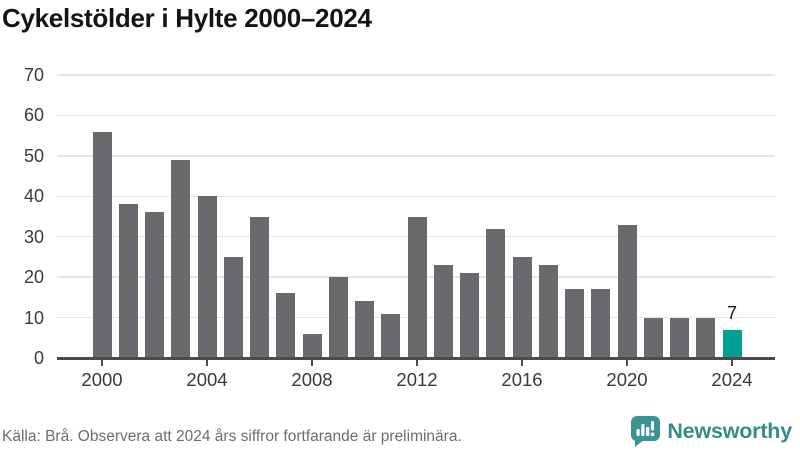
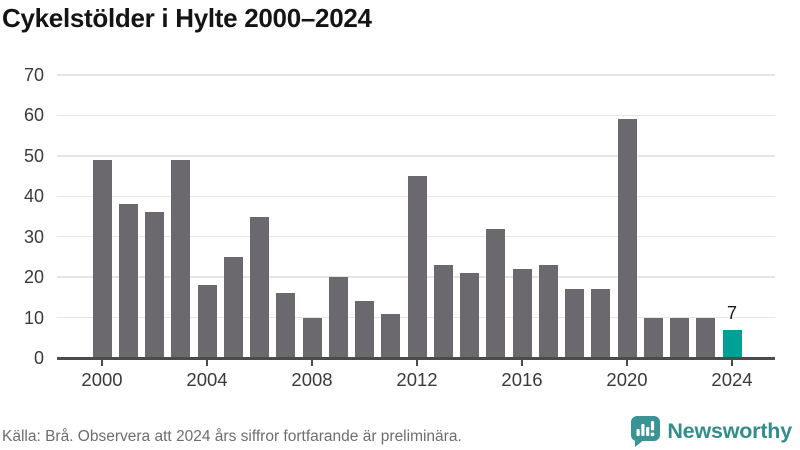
2000: 56 -> 49
2004: 40 -> 18
2008: 6 -> 10
2012: 35 -> 45
2016: 25 -> 22
2020: 33 -> 59
